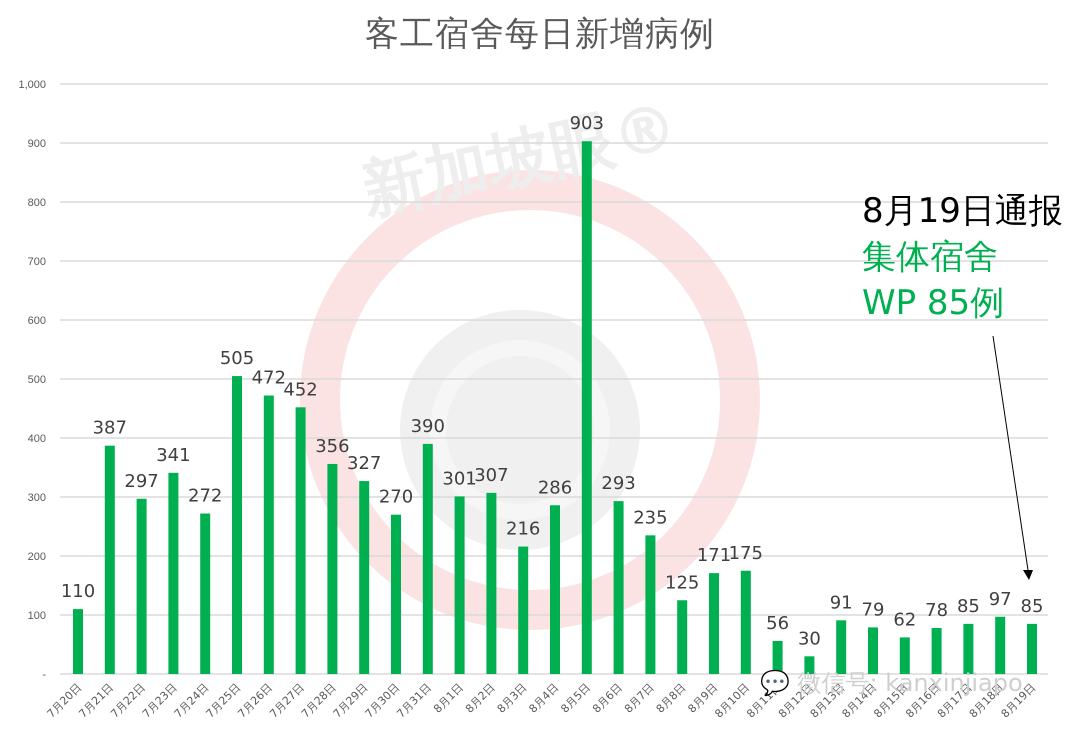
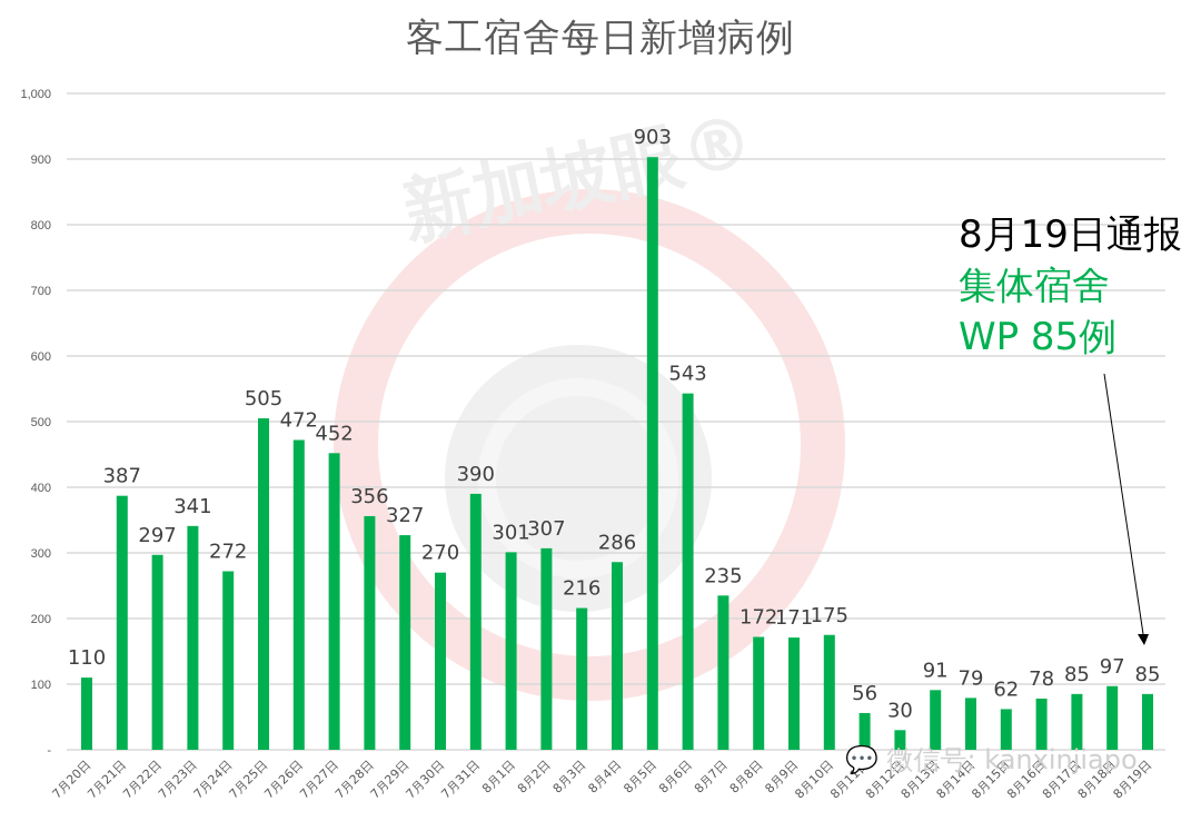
8月6日: 293 -> 543
8月8日: 125 -> 172
